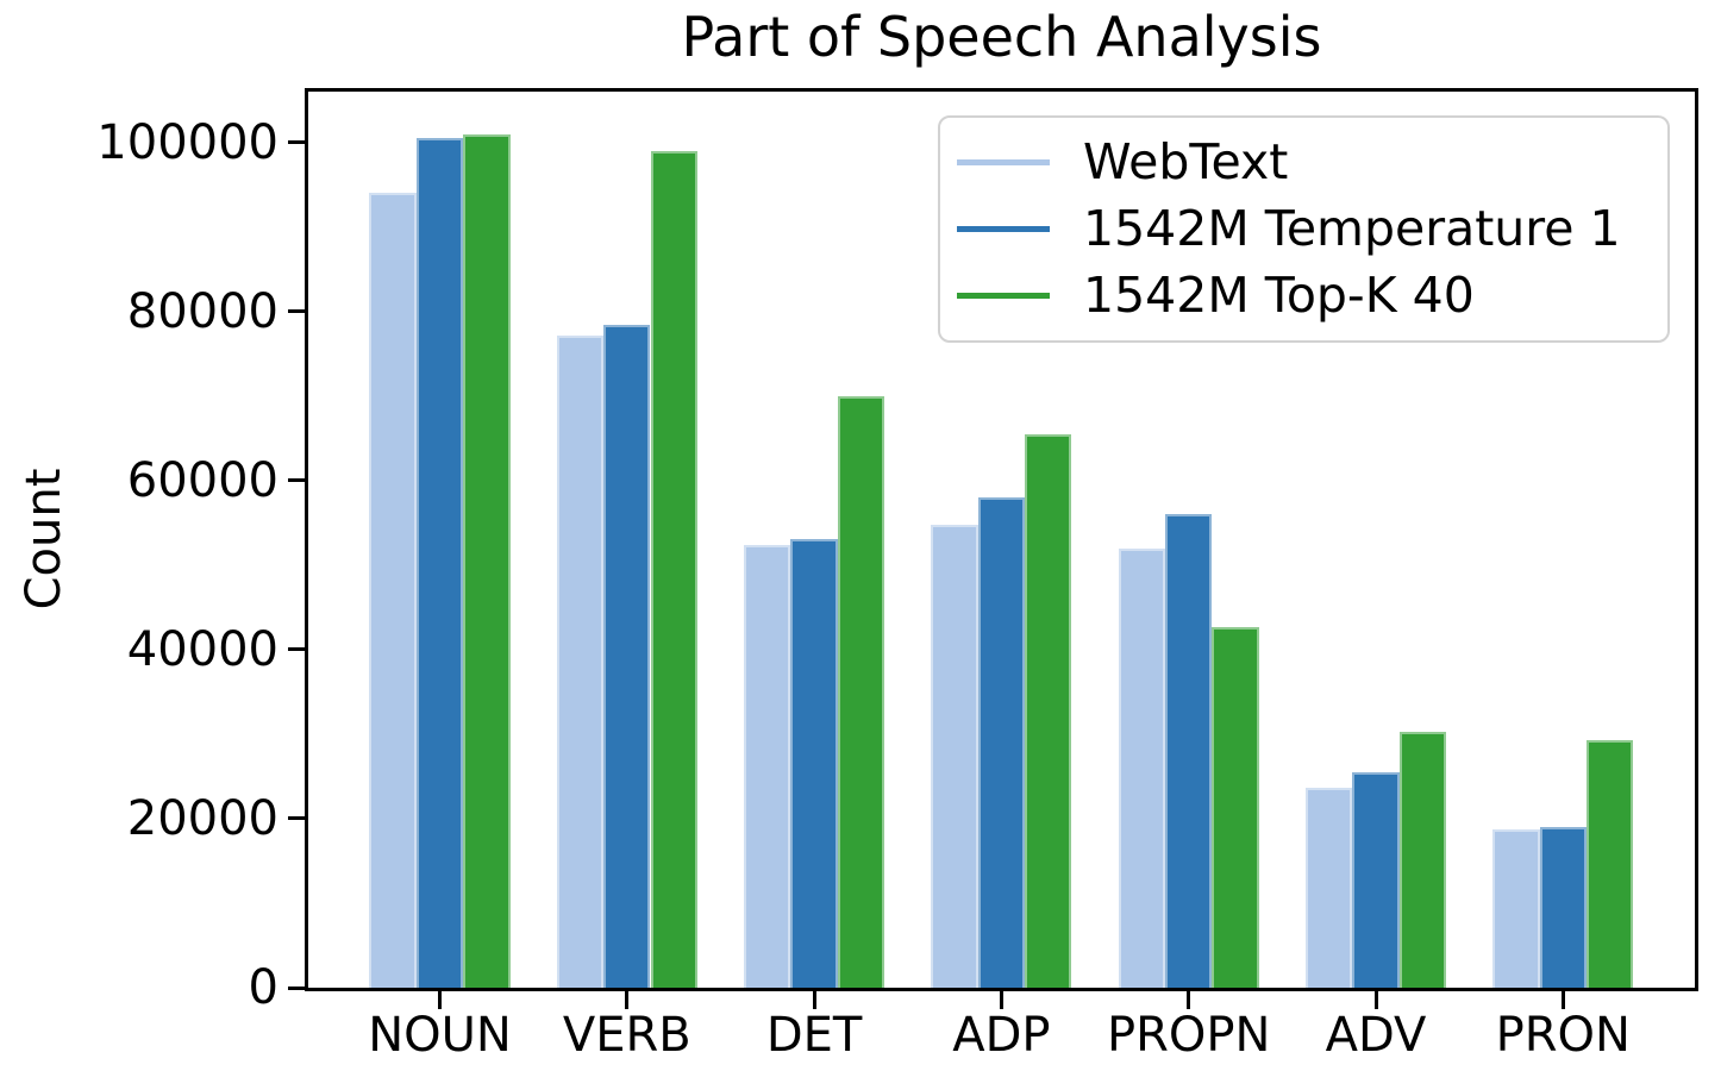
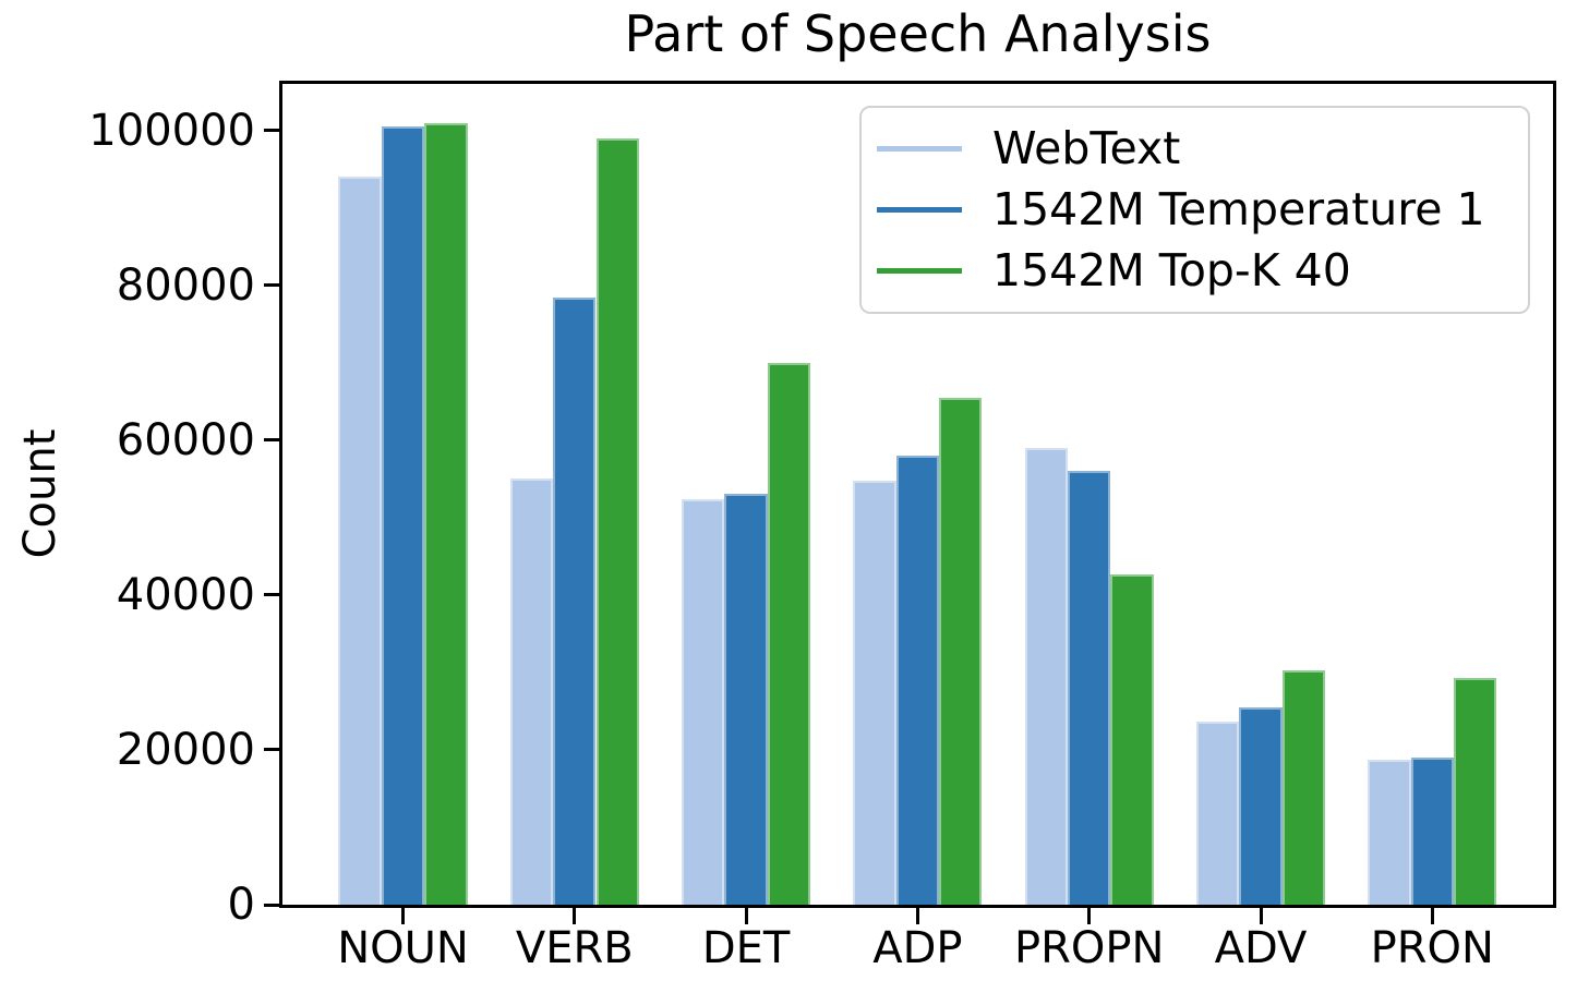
WebText/VERB: 77000 -> 55000
WebText/PROPN: 52000 -> 59000
